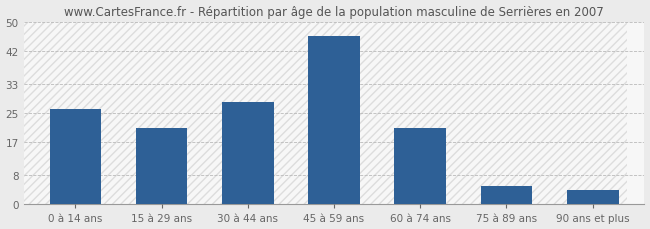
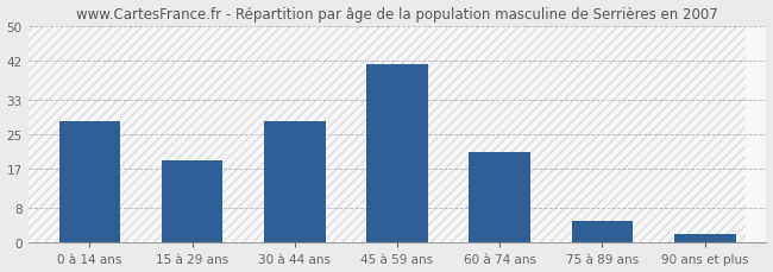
0 à 14 ans: 26 -> 28
15 à 29 ans: 21 -> 19
45 à 59 ans: 46 -> 41
90 ans et plus: 4 -> 2
